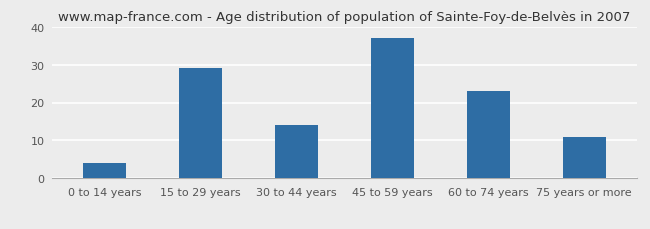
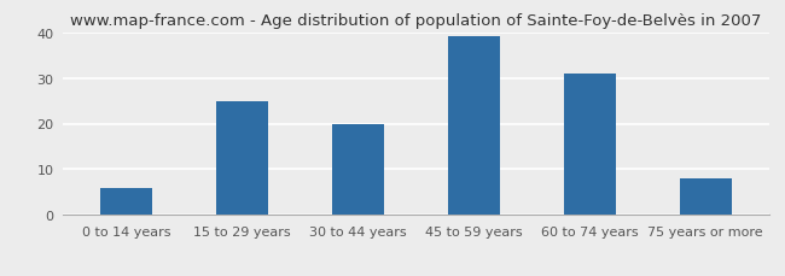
0 to 14 years: 4 -> 6
15 to 29 years: 29 -> 25
30 to 44 years: 14 -> 20
45 to 59 years: 37 -> 39
60 to 74 years: 23 -> 31
75 years or more: 11 -> 8
